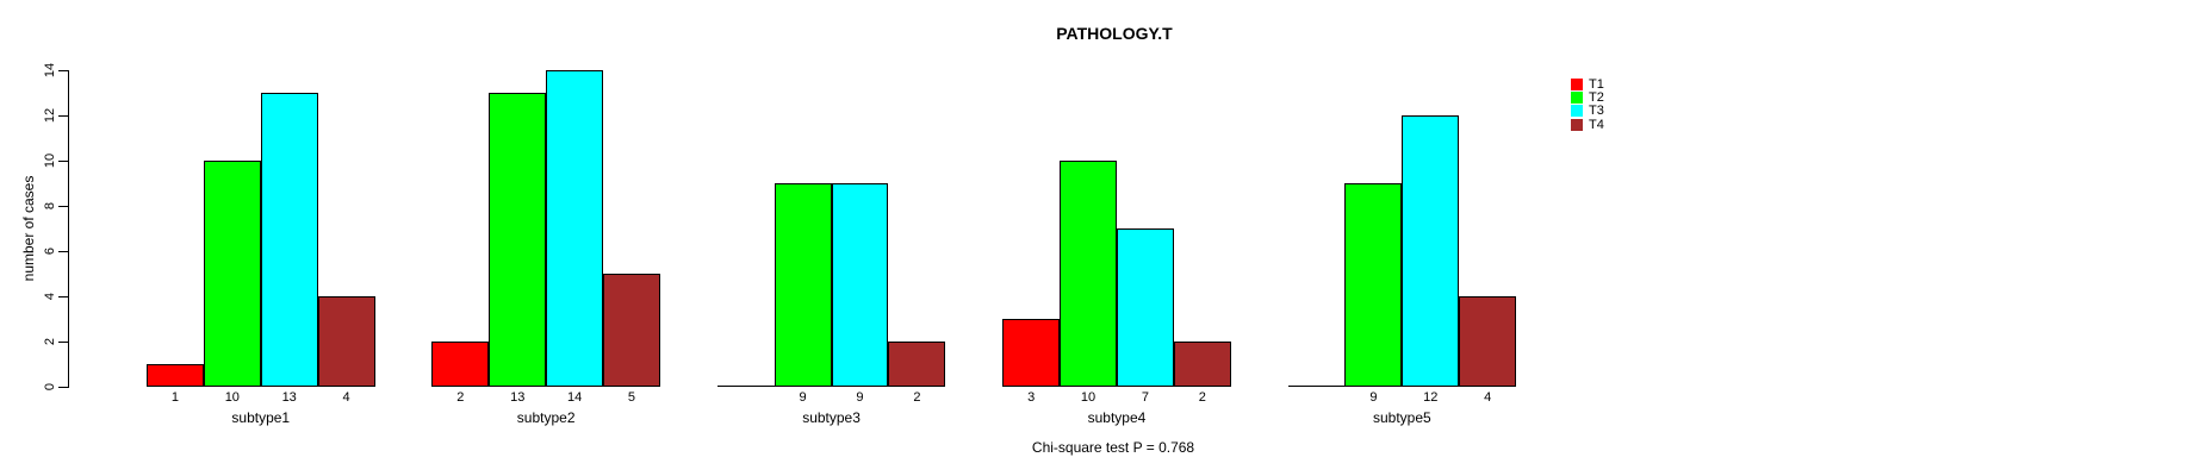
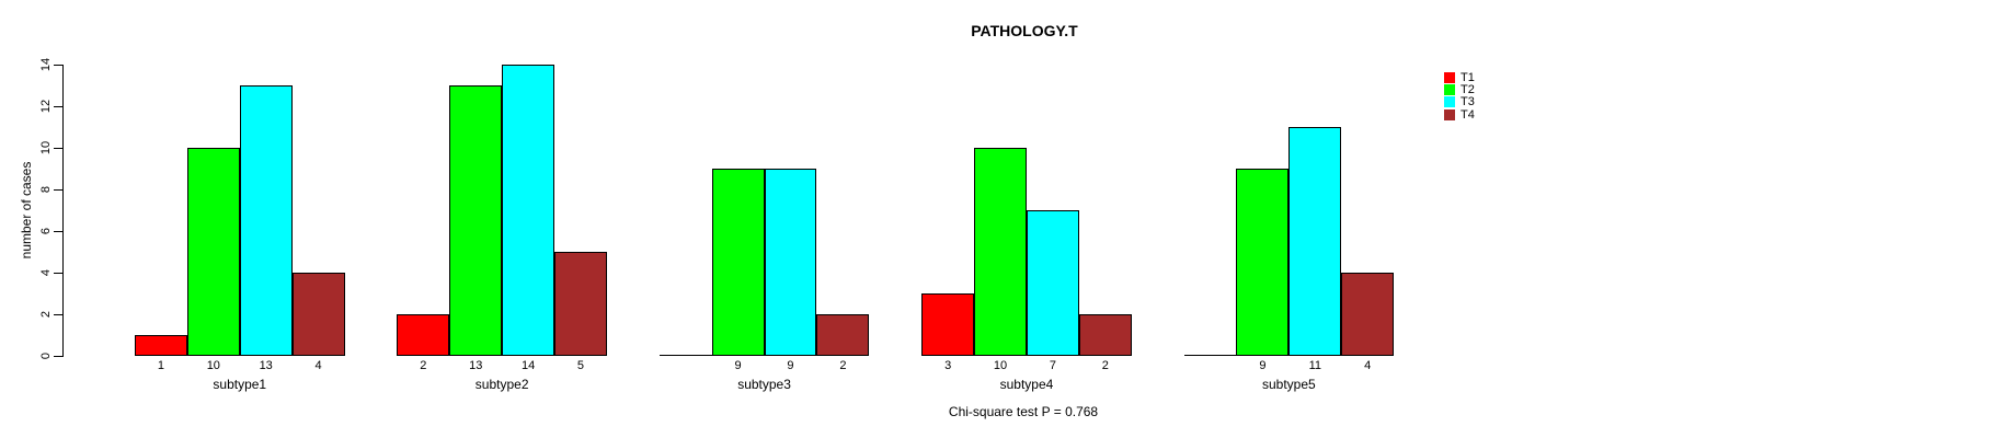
T3/subtype5: 12 -> 11
